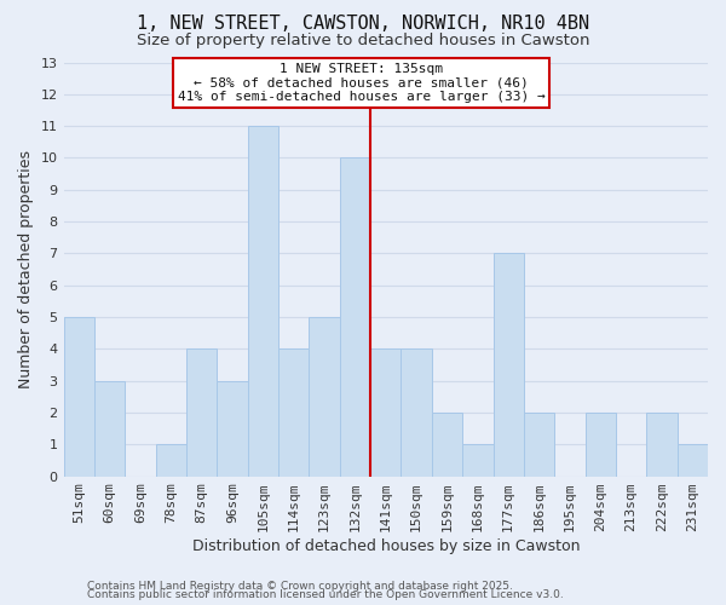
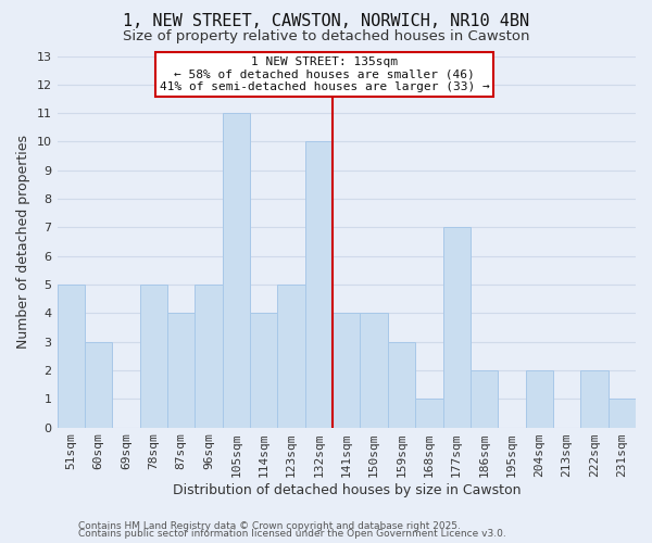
78sqm: 1 -> 5
96sqm: 3 -> 5
159sqm: 2 -> 3
